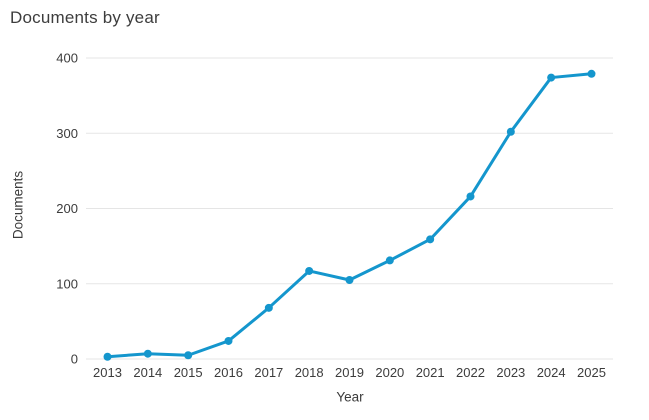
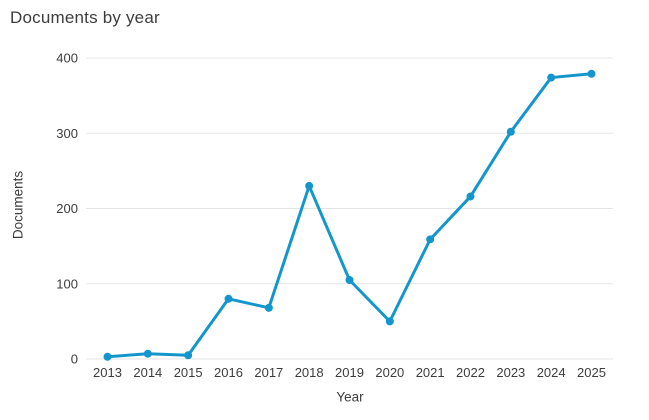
2016: 20 -> 80
2018: 120 -> 230
2020: 130 -> 50
